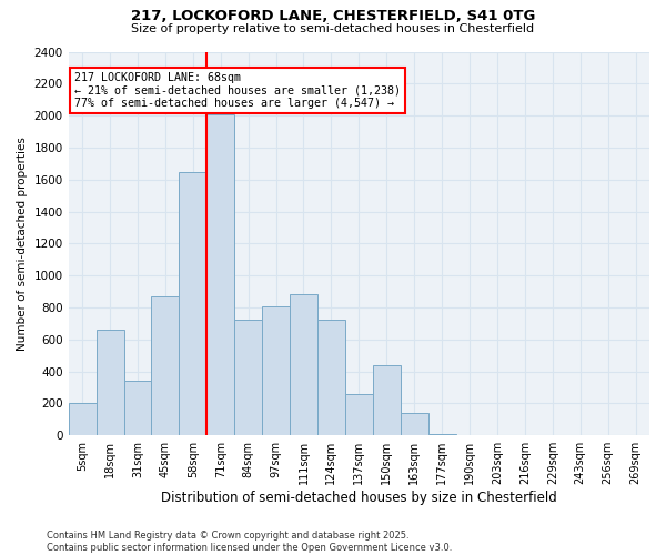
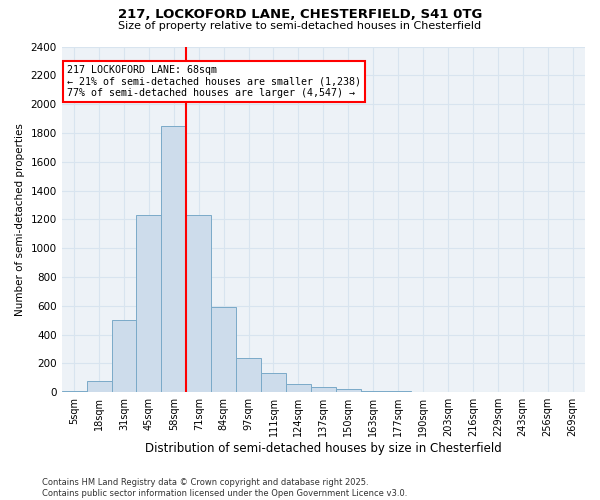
5sqm: 200 -> 10
18sqm: 660 -> 80
31sqm: 340 -> 500
45sqm: 870 -> 1230
58sqm: 1650 -> 1850
71sqm: 2010 -> 1230
84sqm: 720 -> 590
97sqm: 810 -> 240
111sqm: 880 -> 130
124sqm: 720 -> 60
137sqm: 260 -> 40
150sqm: 440 -> 20
163sqm: 140 -> 10
